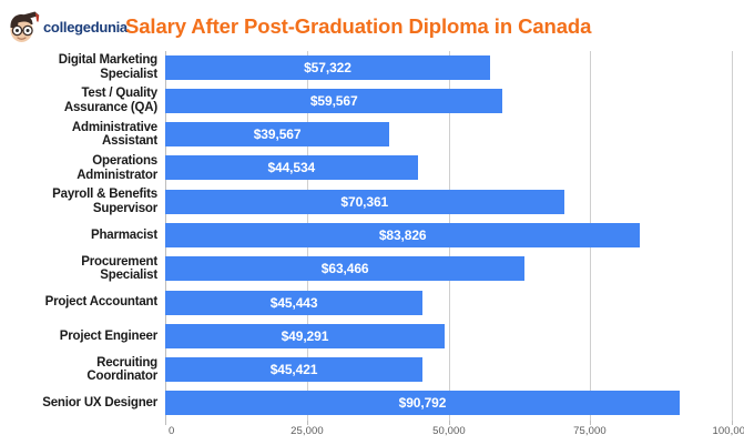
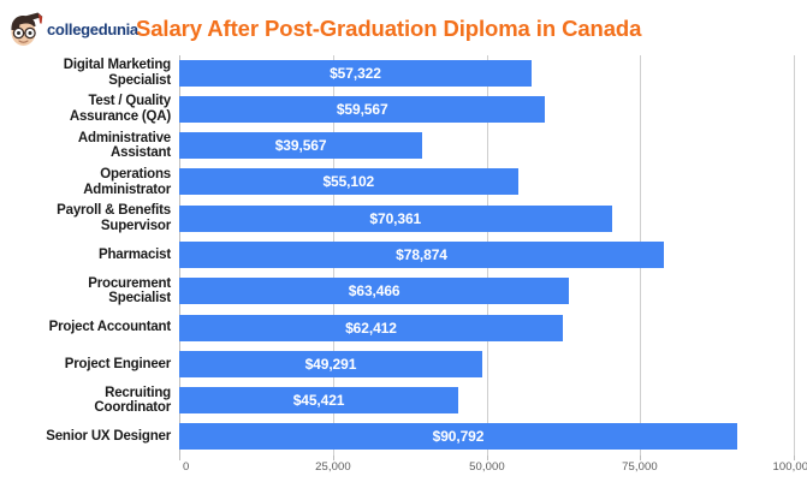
Operations Administrator: $44,534 -> $55,102
Pharmacist: $83,826 -> $78,874
Project Accountant: $45,443 -> $62,412
